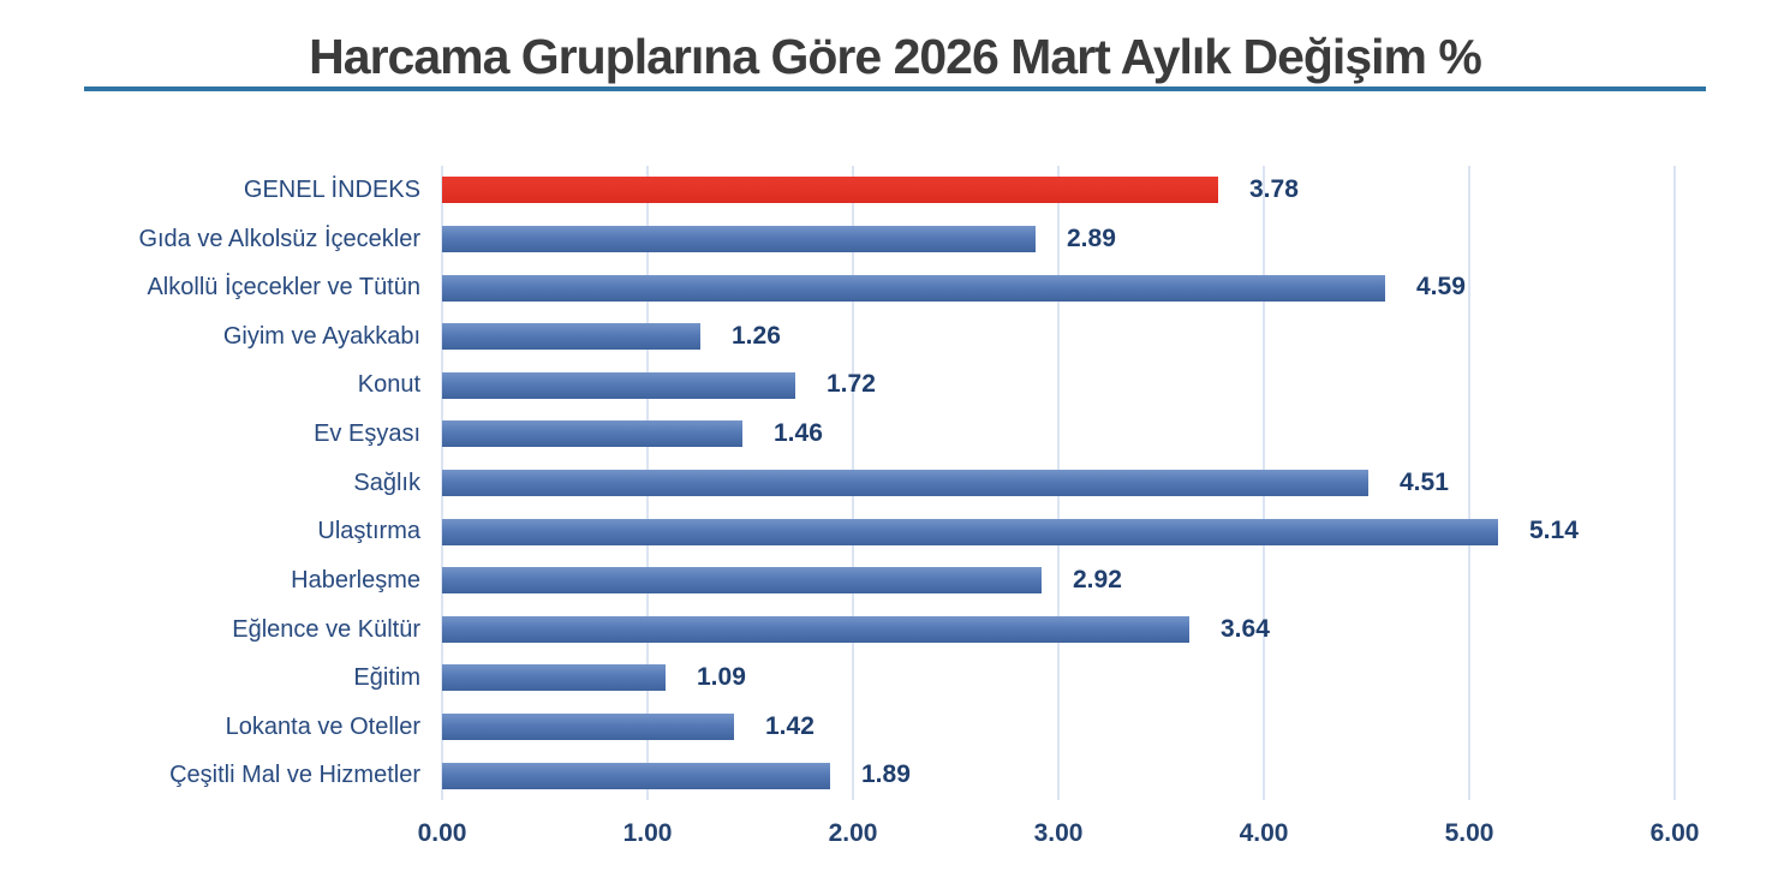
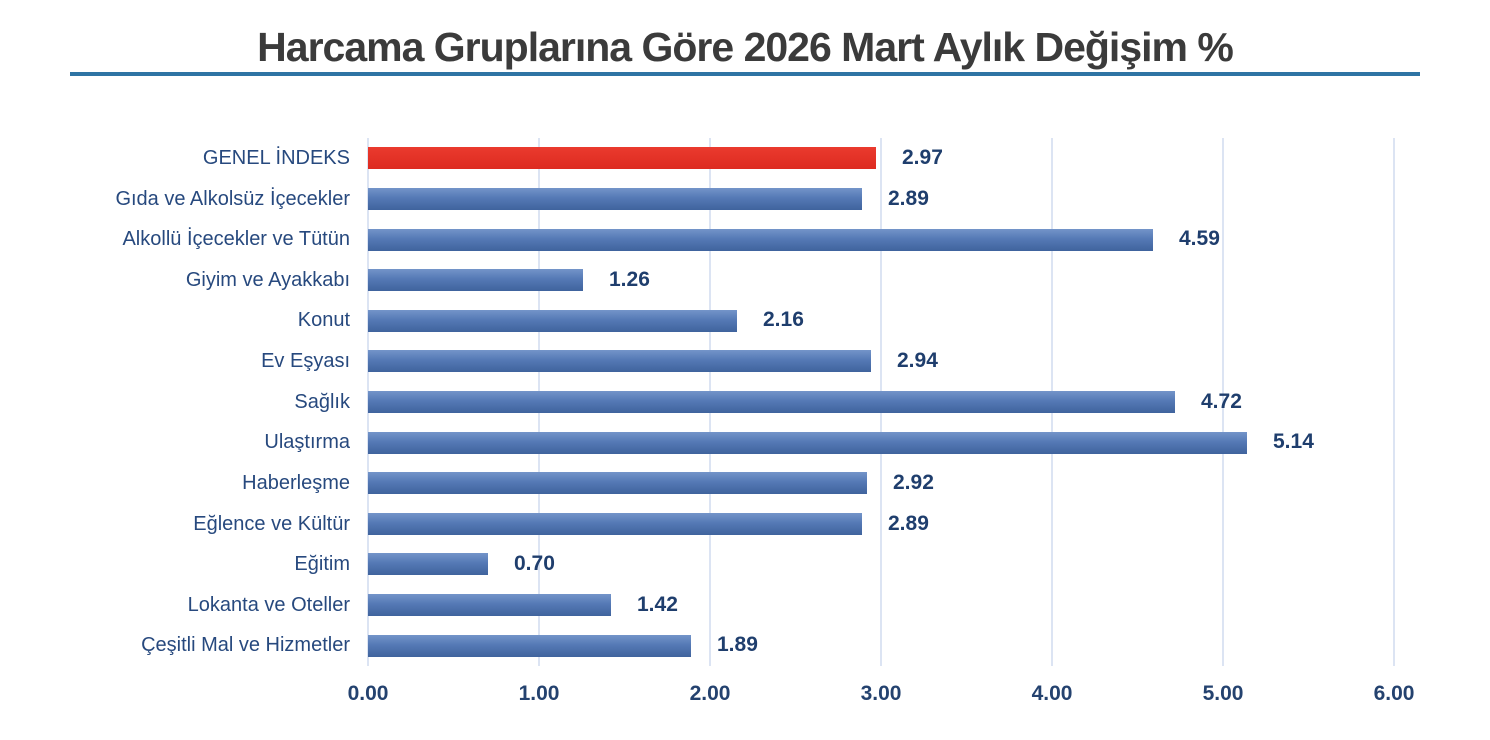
GENEL İNDEKS: 3.78 -> 2.97
Konut: 1.72 -> 2.16
Ev Eşyası: 1.46 -> 2.94
Sağlık: 4.51 -> 4.72
Eğlence ve Kültür: 3.64 -> 2.89
Eğitim: 1.09 -> 0.70
